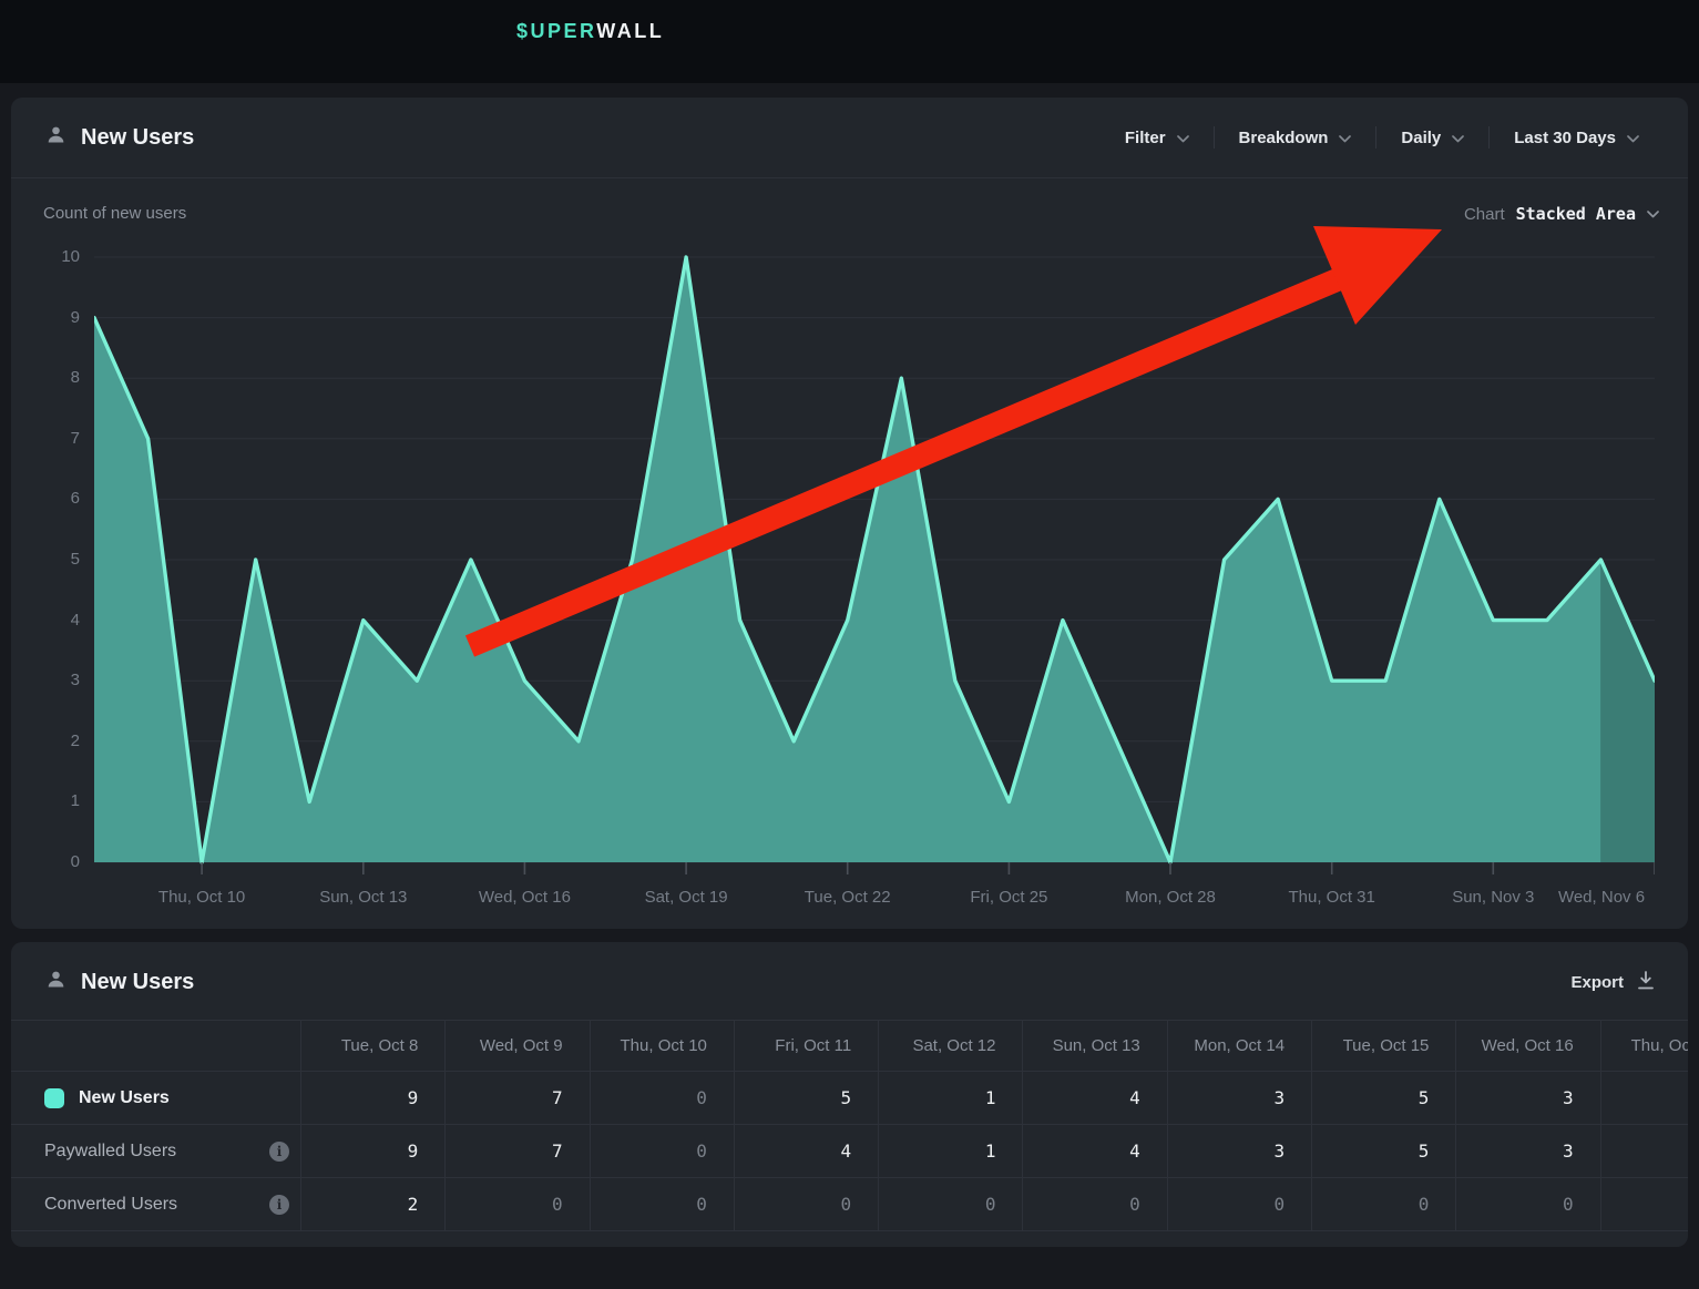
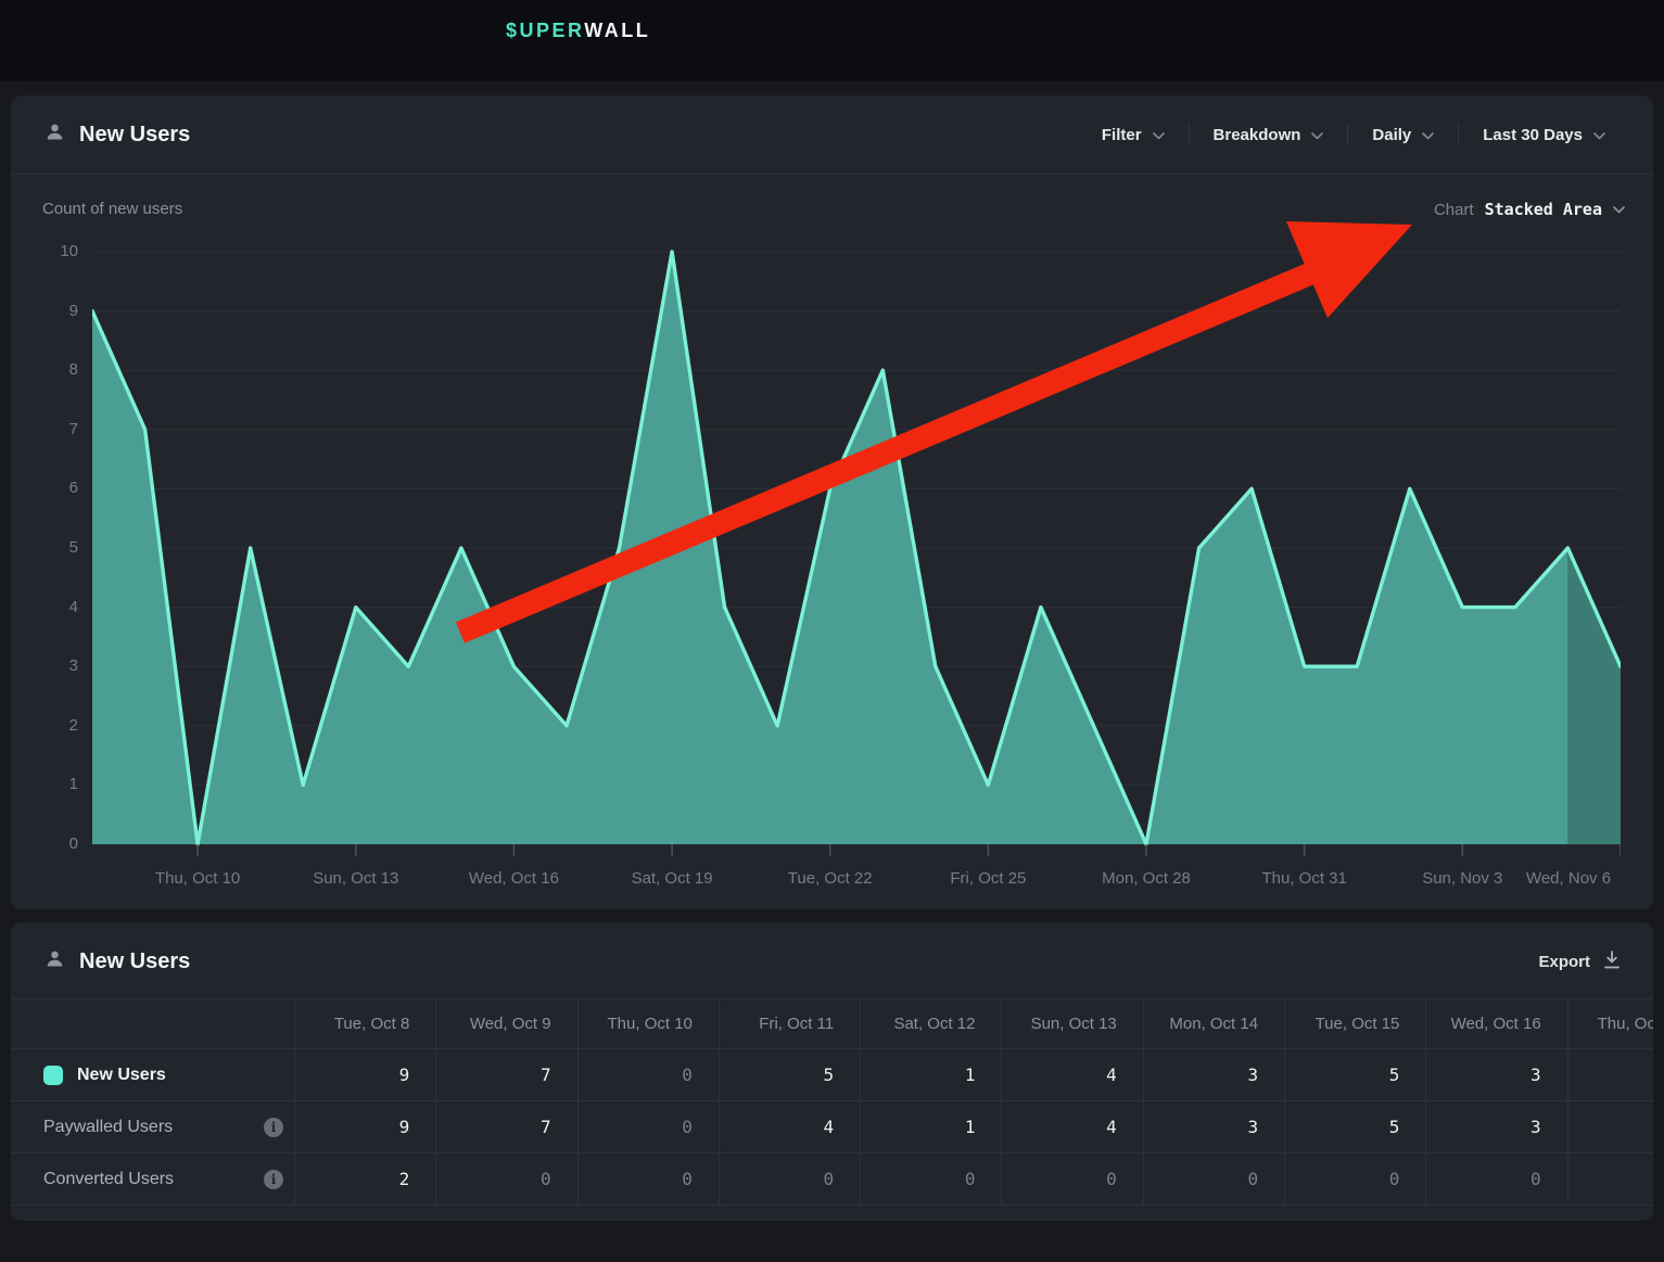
Tue, Oct 22: 4 -> 6
